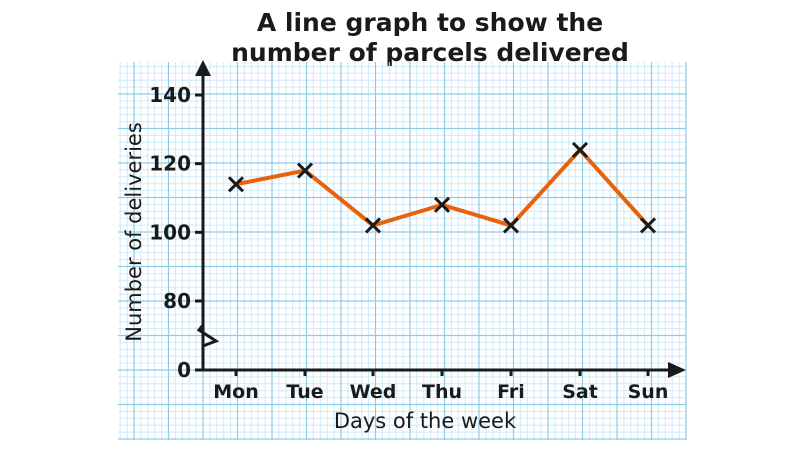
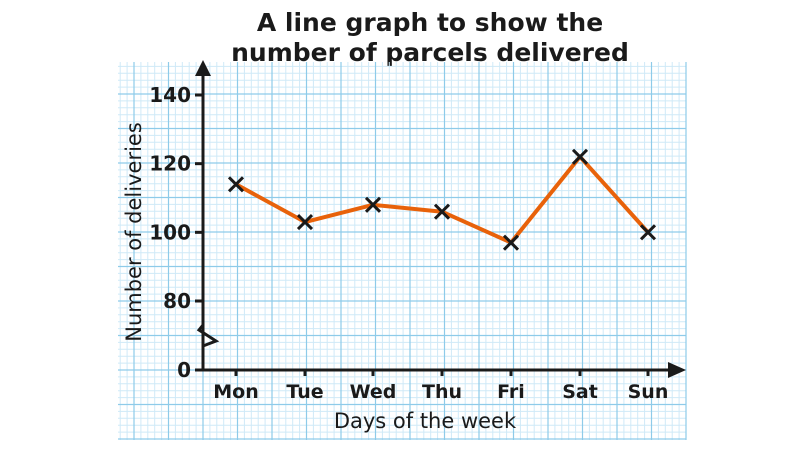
Tue: 118 -> 103
Wed: 102 -> 108
Thu: 108 -> 106
Fri: 102 -> 97
Sat: 124 -> 122
Sun: 102 -> 100
